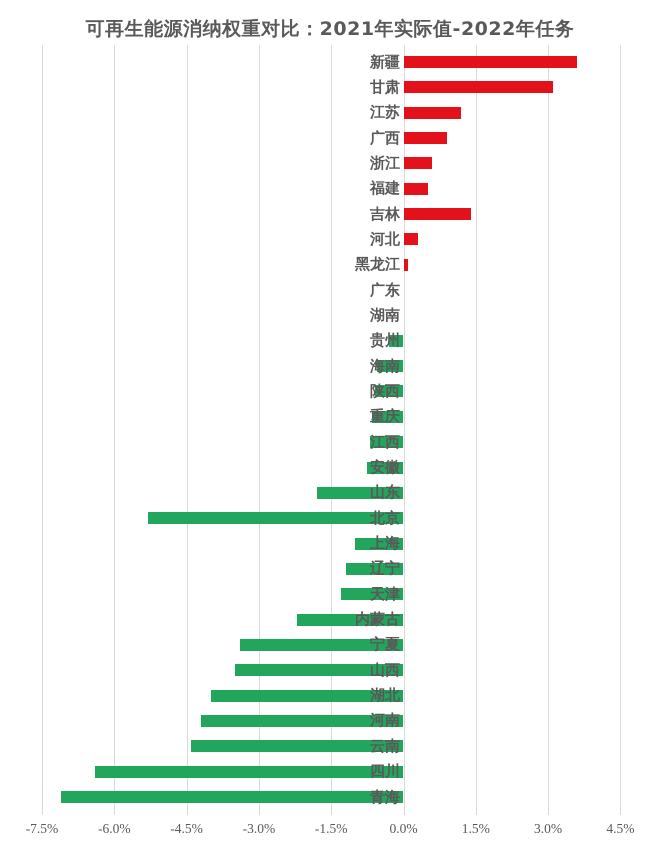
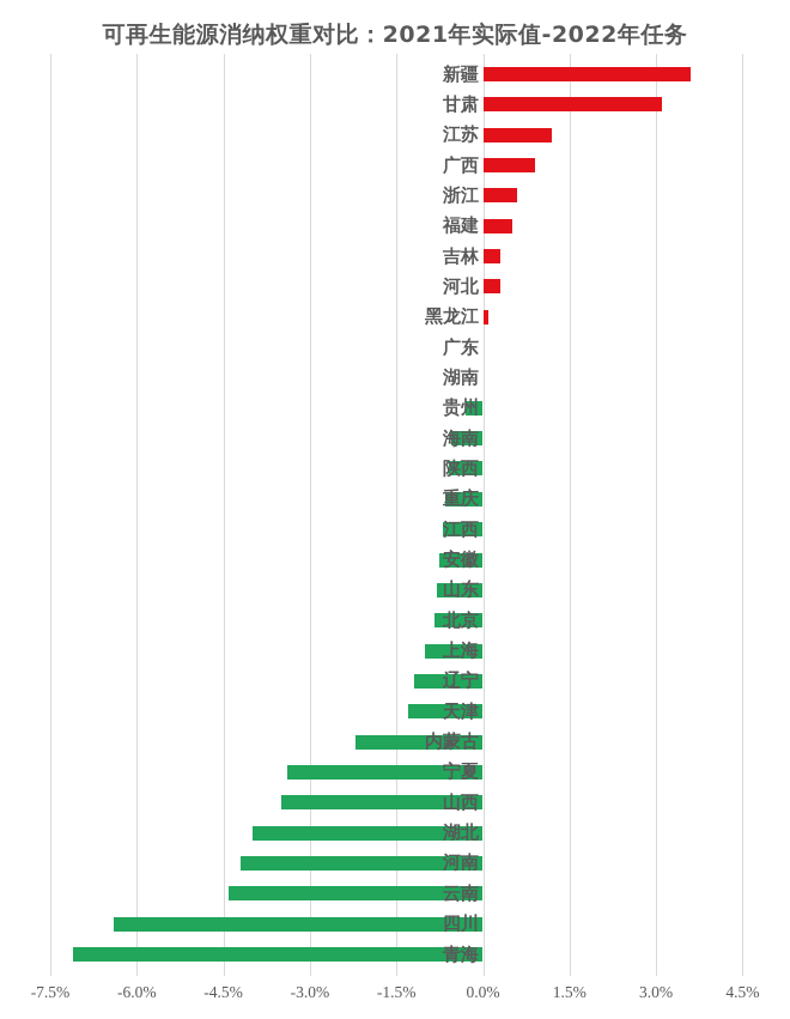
吉林: 1.4% -> 0.3%
山东: -1.8% -> -0.8%
北京: -5.3% -> -0.8%
